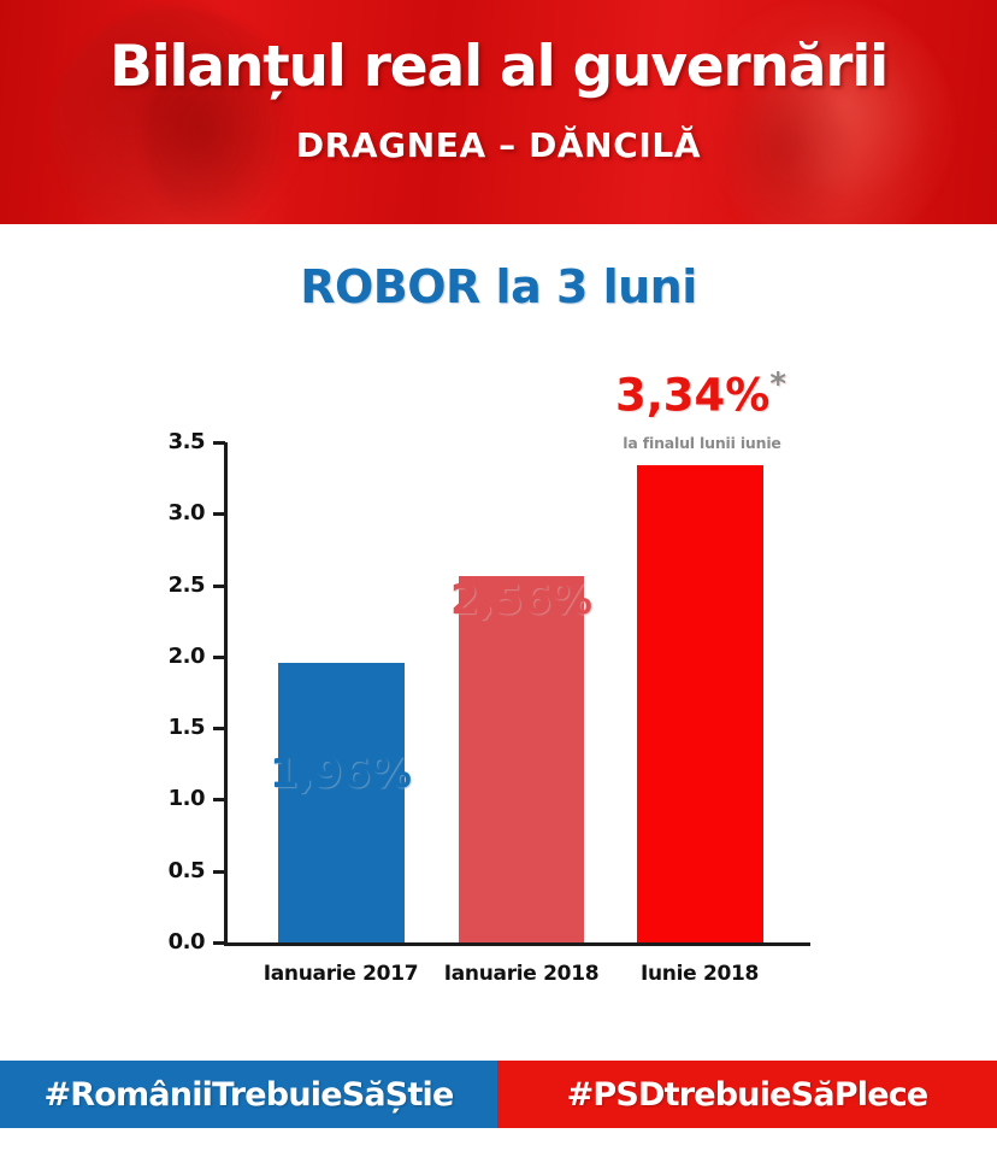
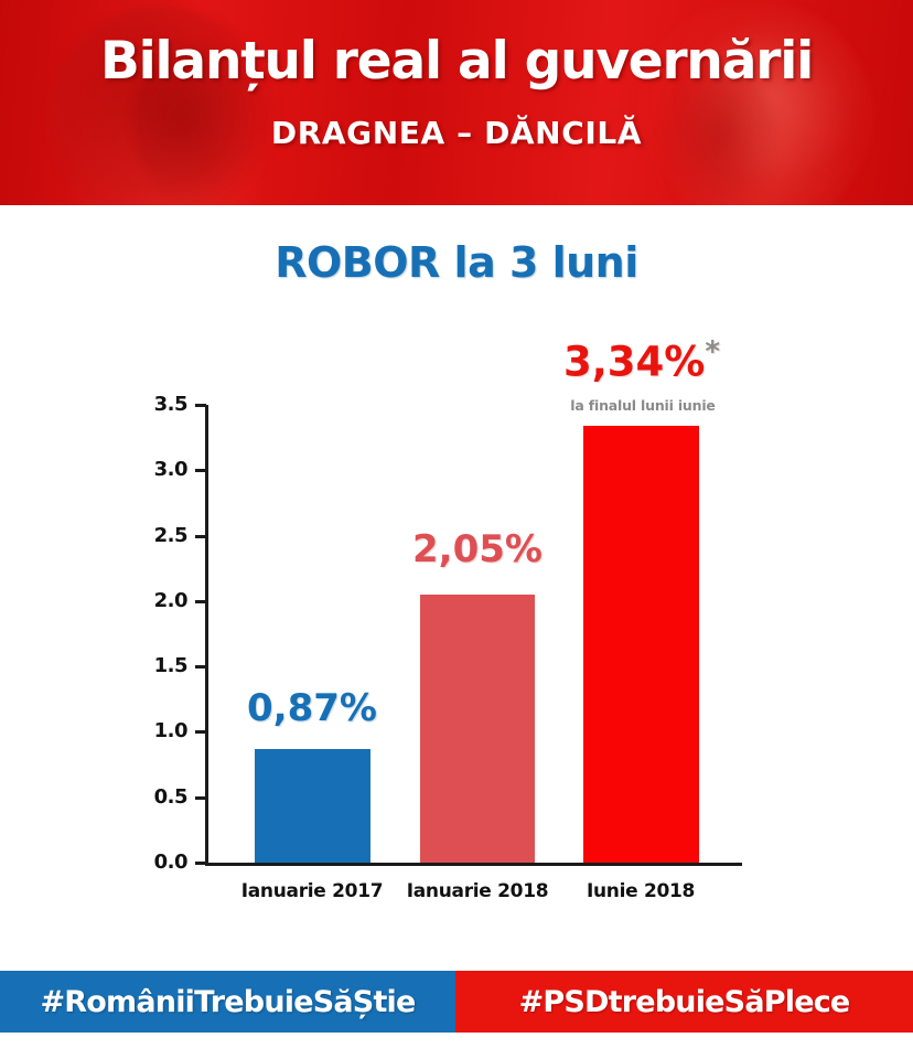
Ianuarie 2017: 1,96% -> 0,87%
Ianuarie 2018: 2,56% -> 2,05%
